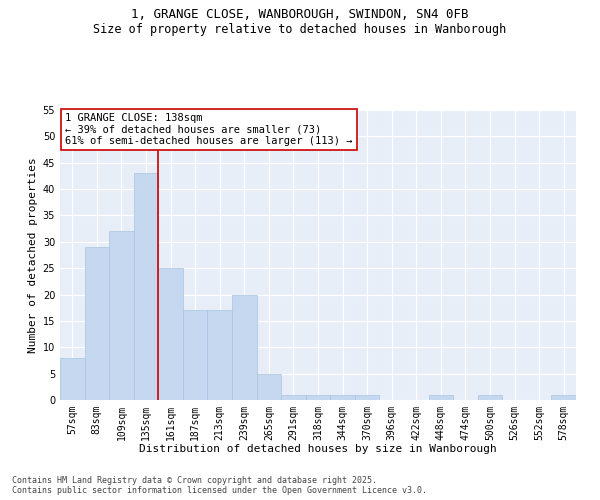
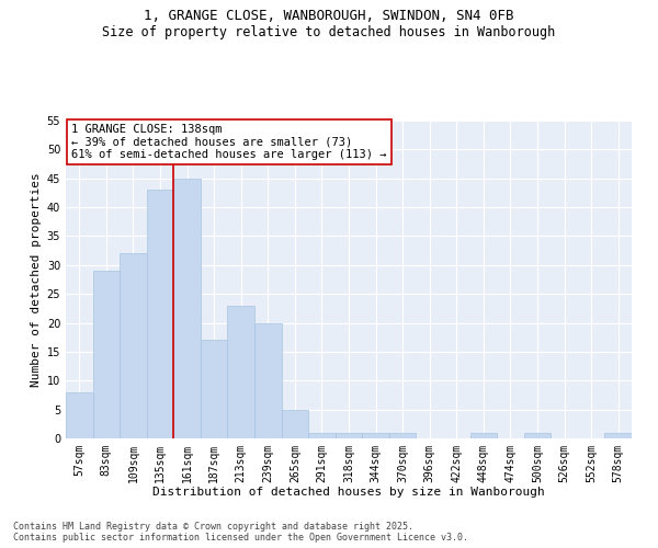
161sqm: 25 -> 45
213sqm: 17 -> 23
